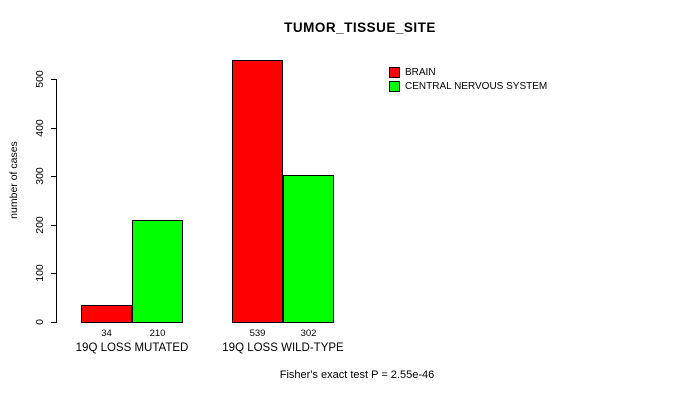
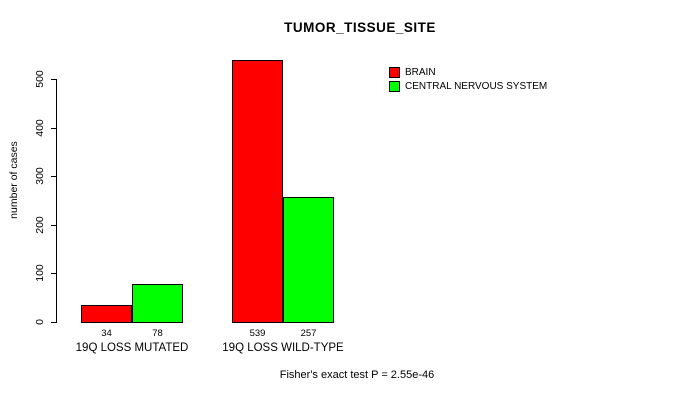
CENTRAL NERVOUS SYSTEM/19Q LOSS MUTATED: 210 -> 78
CENTRAL NERVOUS SYSTEM/19Q LOSS WILD-TYPE: 302 -> 257
